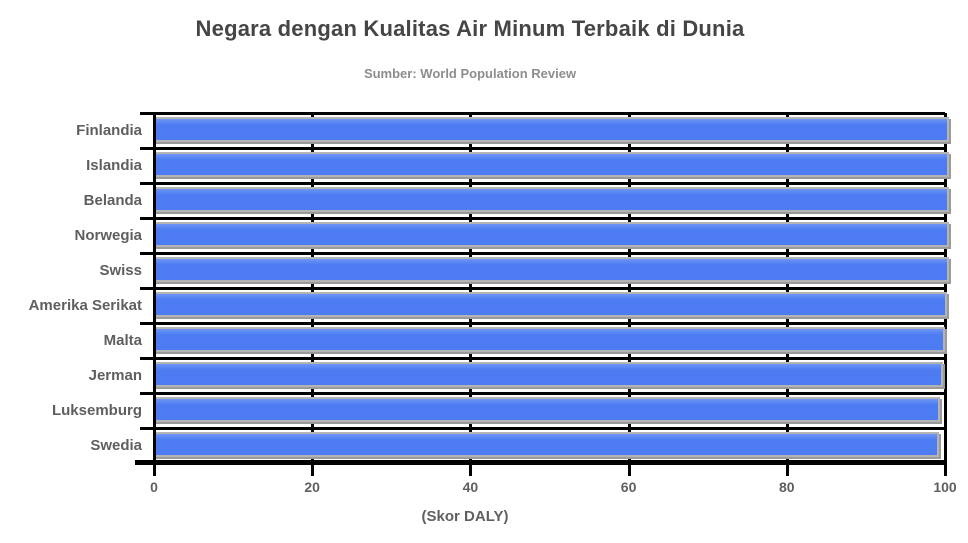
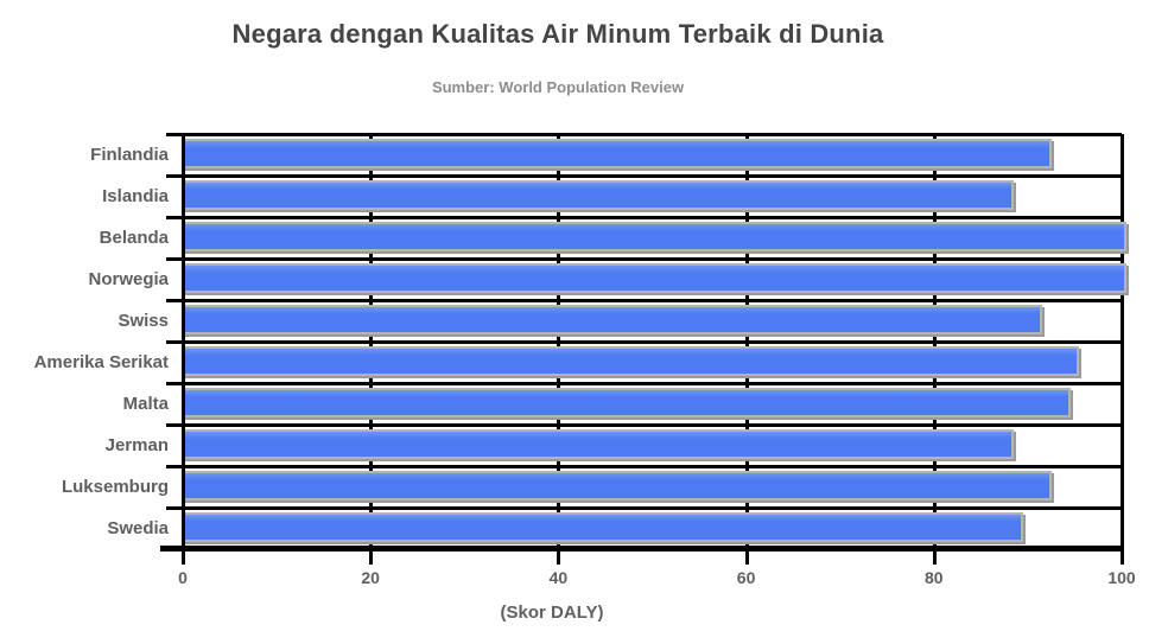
Finlandia: 100 -> 92
Islandia: 100 -> 88
Swiss: 100 -> 91
Amerika Serikat: 100 -> 95
Malta: 100 -> 94
Jerman: 99 -> 88
Luksemburg: 99 -> 92
Swedia: 99 -> 89
